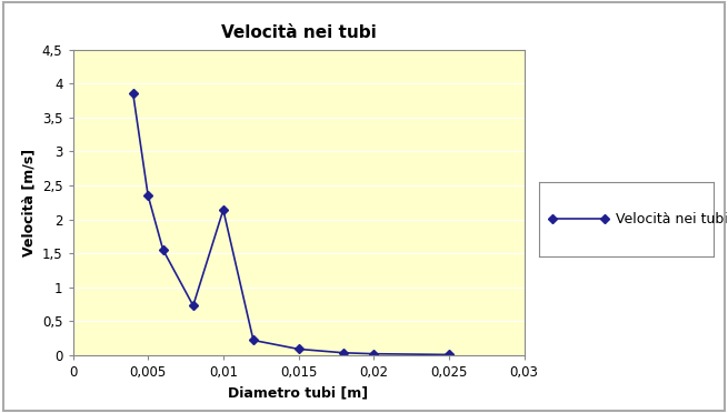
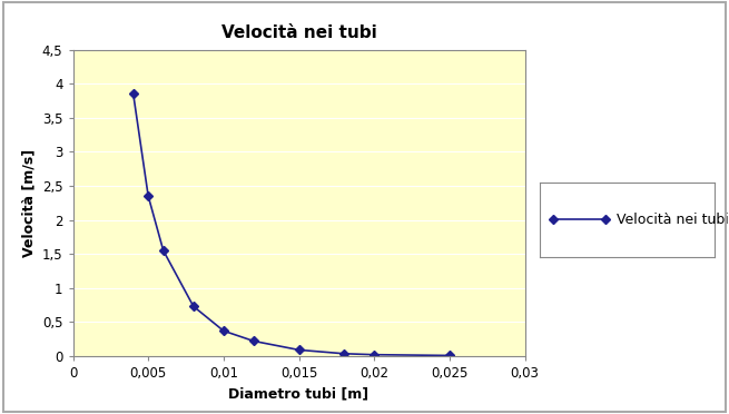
0,01: 2,14 -> 0,37
